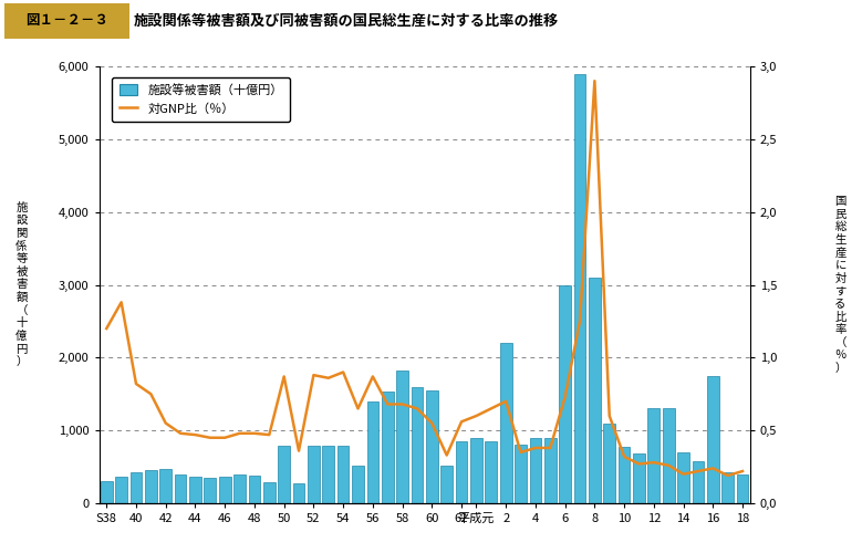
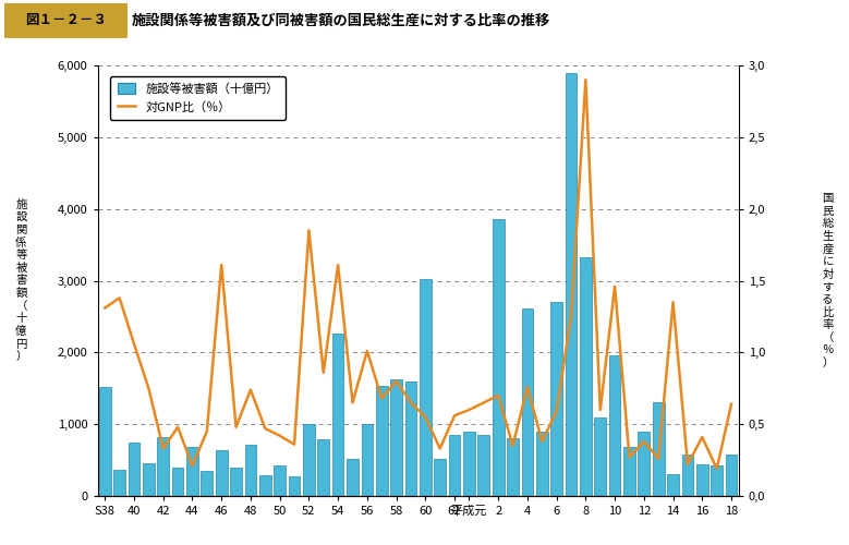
施設等被害額（十億円）/S38: 300 -> 1,520
対GNP比（％）/S38: 1,20 -> 1,31
施設等被害額（十億円）/40: 430 -> 740
対GNP比（％）/40: 0,82 -> 1,06
施設等被害額（十億円）/42: 470 -> 820
対GNP比（％）/42: 0,55 -> 0,33
施設等被害額（十億円）/44: 370 -> 680
対GNP比（％）/44: 0,47 -> 0,21
施設等被害額（十億円）/46: 360 -> 640
対GNP比（％）/46: 0,45 -> 1,61
施設等被害額（十億円）/48: 380 -> 720
対GNP比（％）/48: 0,48 -> 0,74
施設等被害額（十億円）/50: 790 -> 420
対GNP比（％）/50: 0,87 -> 0,42
施設等被害額（十億円）/52: 790 -> 1,000
対GNP比（％）/52: 0,88 -> 1,85
施設等被害額（十億円）/54: 790 -> 2,260
対GNP比（％）/54: 0,90 -> 1,61
施設等被害額（十億円）/56: 1,390 -> 1,000
対GNP比（％）/56: 0,87 -> 1,01
施設等被害額（十億円）/58: 1,820 -> 1,620
対GNP比（％）/58: 0,68 -> 0,80
施設等被害額（十億円）/60: 1,550 -> 3,020
施設等被害額（十億円）/2: 2,200 -> 3,860
施設等被害額（十億円）/4: 900 -> 2,620
対GNP比（％）/4: 0,38 -> 0,76
施設等被害額（十億円）/6: 3,000 -> 2,700
対GNP比（％）/6: 0,73 -> 0,59
施設等被害額（十億円）/8: 3,100 -> 3,320
施設等被害額（十億円）/10: 780 -> 1,960
対GNP比（％）/10: 0,32 -> 1,46
施設等被害額（十億円）/12: 1,300 -> 900
対GNP比（％）/12: 0,28 -> 0,38
施設等被害額（十億円）/14: 700 -> 300
対GNP比（％）/14: 0,20 -> 1,35
施設等被害額（十億円）/16: 1,750 -> 440
対GNP比（％）/16: 0,24 -> 0,41
施設等被害額（十億円）/18: 400 -> 580
対GNP比（％）/18: 0,22 -> 0,64
